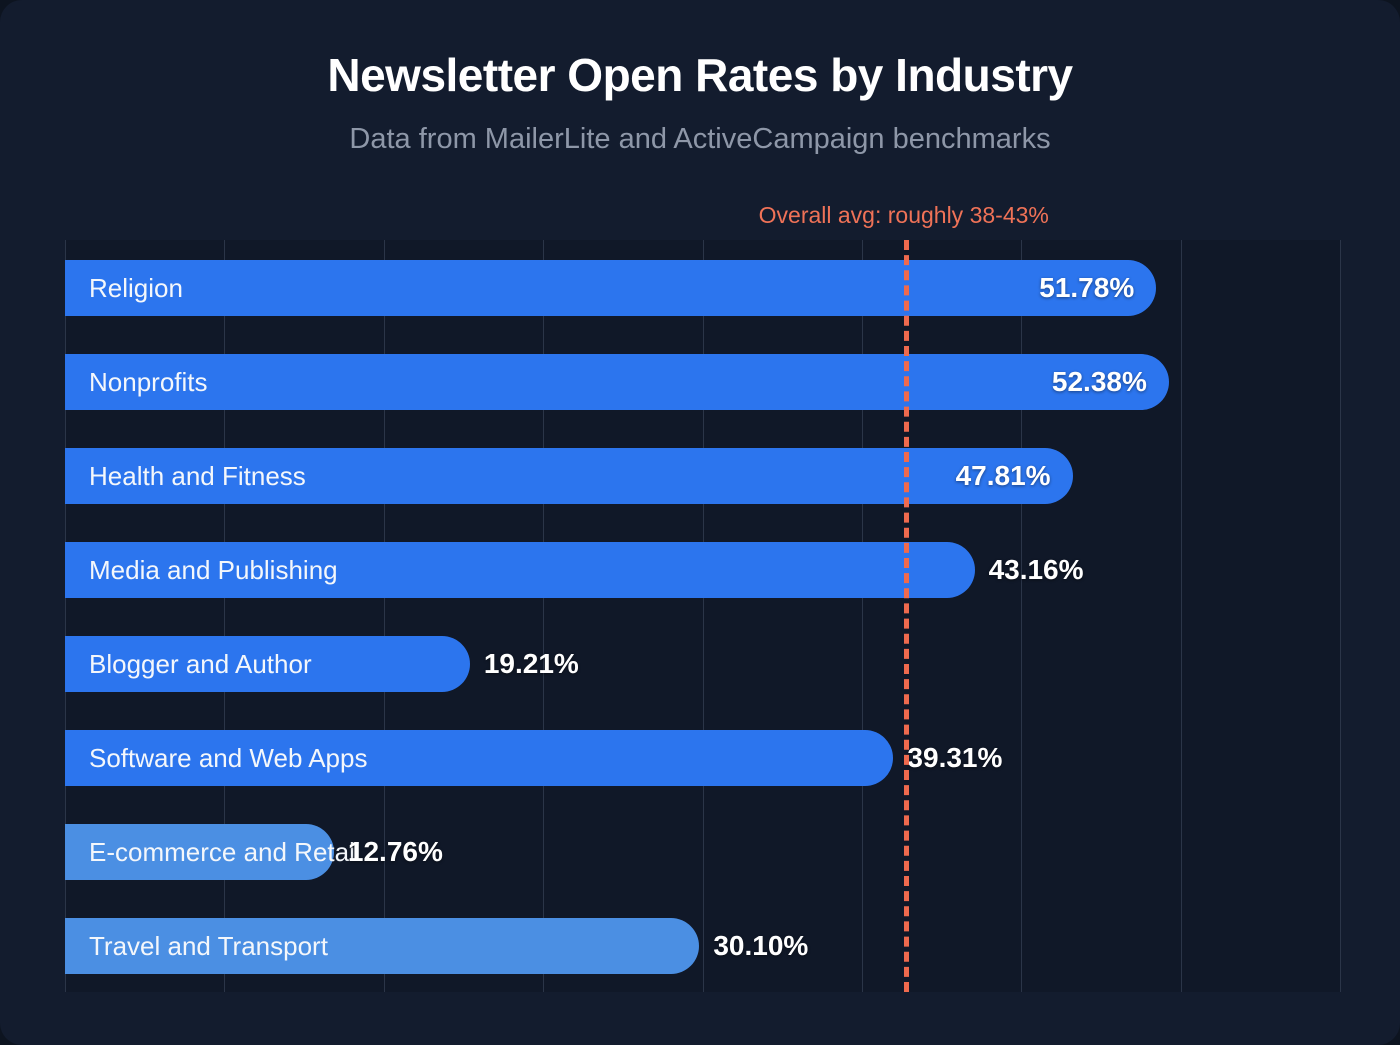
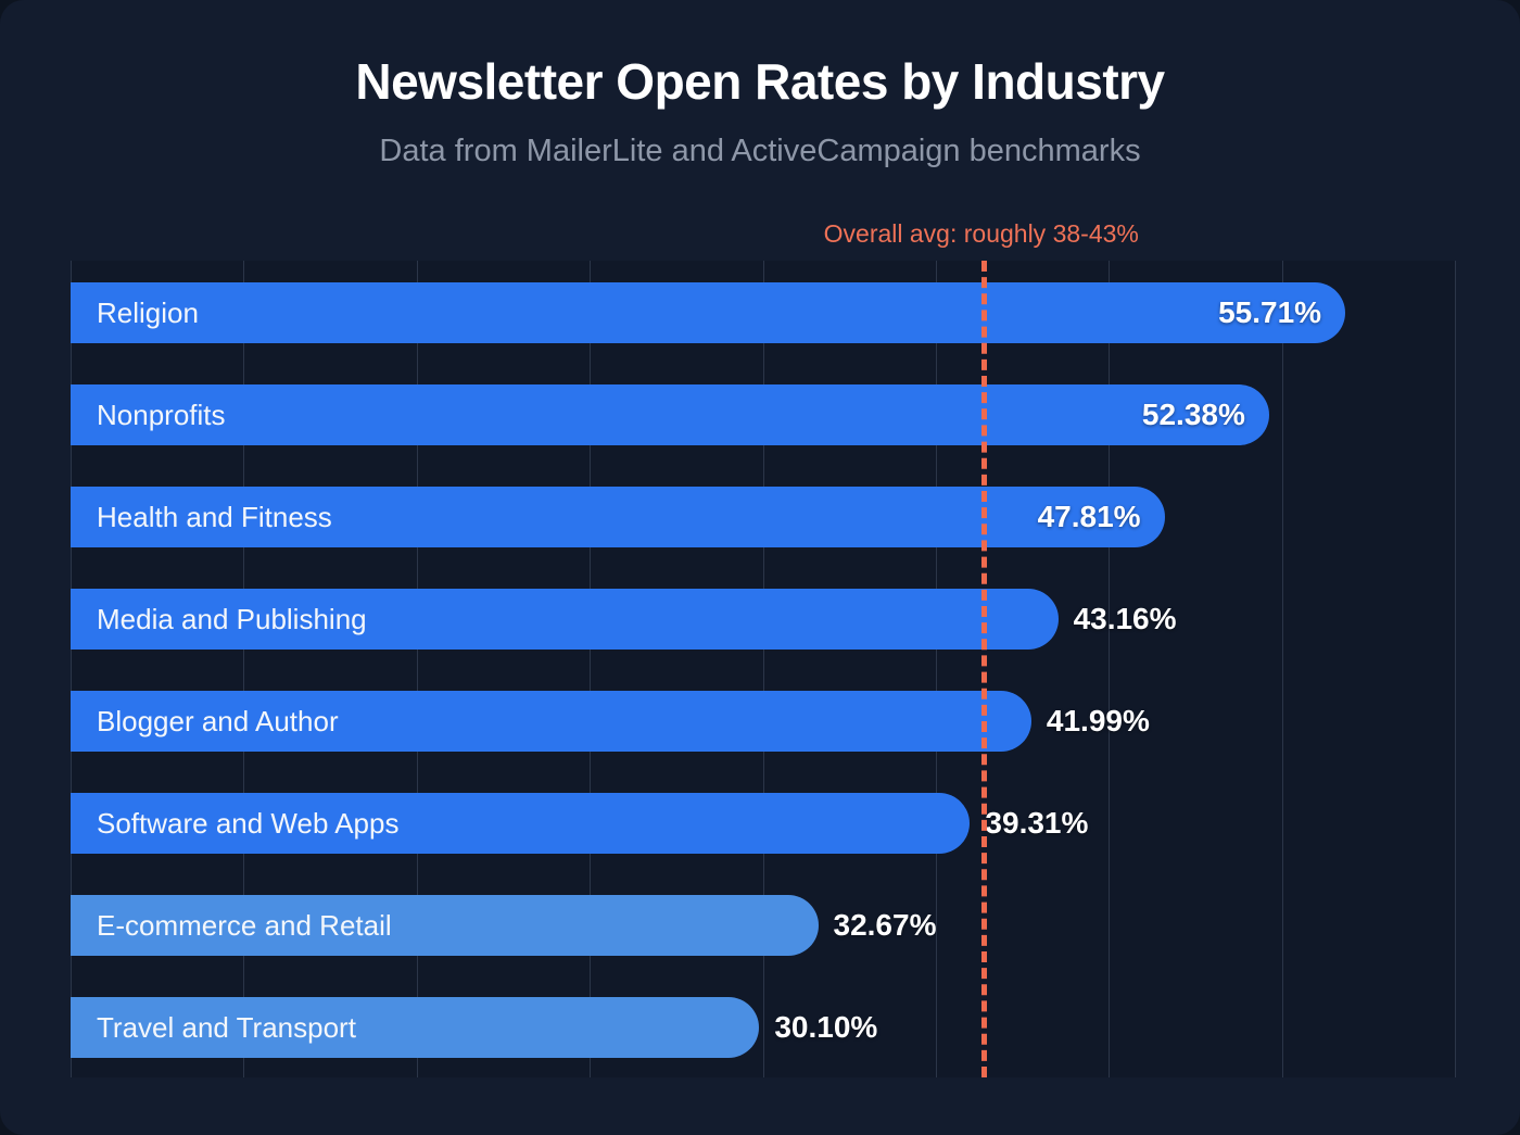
Religion: 51.78% -> 55.71%
Blogger and Author: 19.21% -> 41.99%
E-commerce and Retail: 12.76% -> 32.67%
